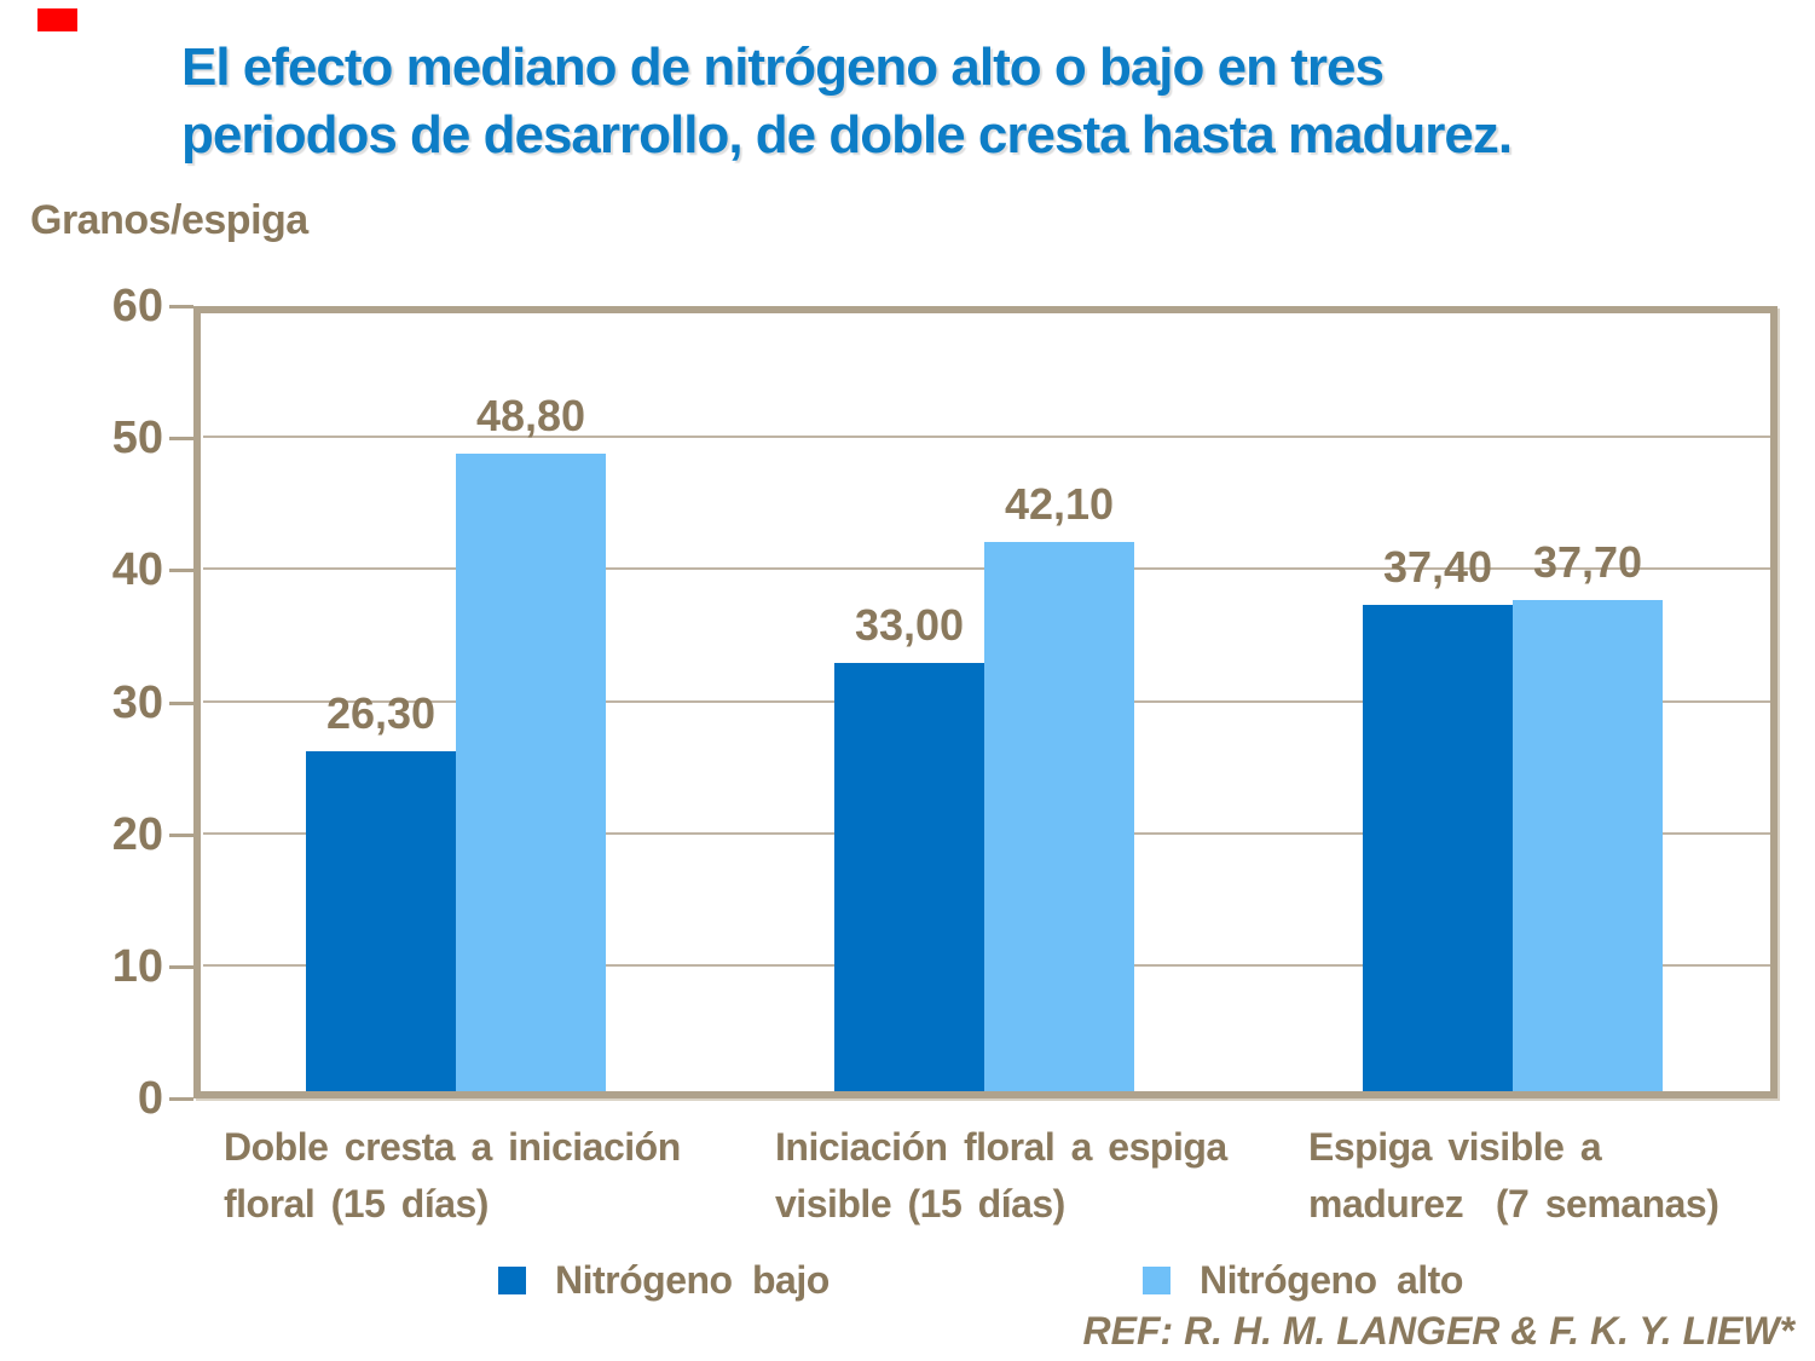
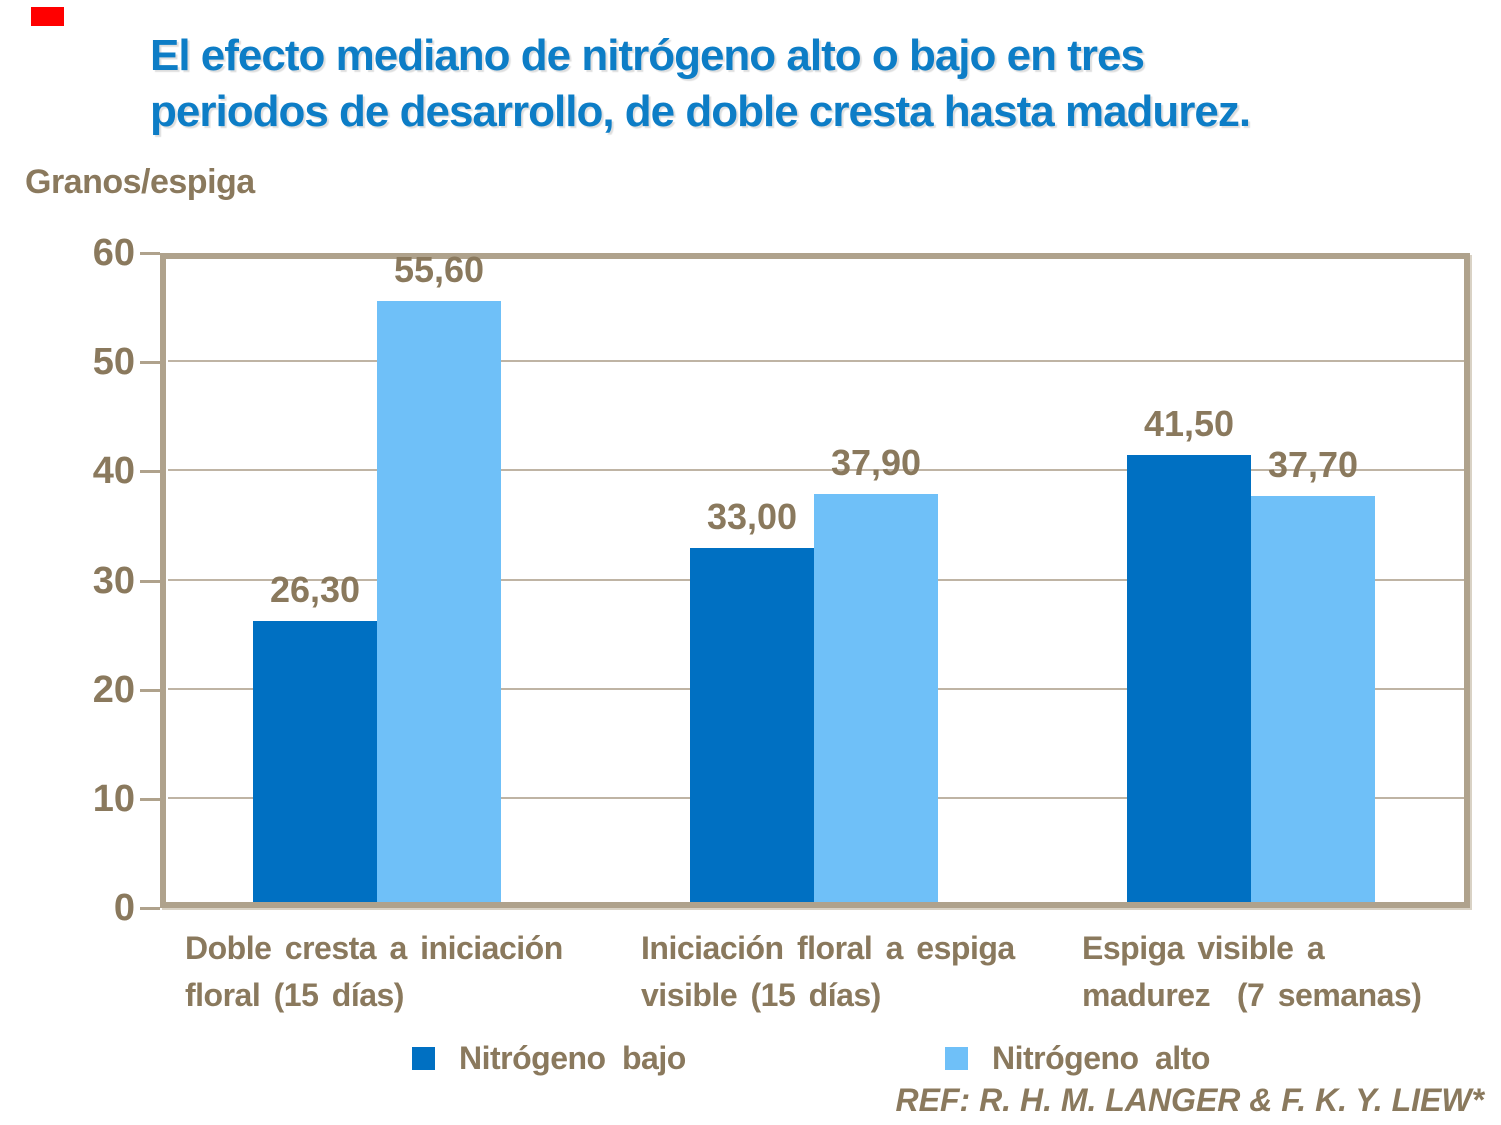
Nitrógeno alto/Doble cresta a iniciación floral (15 días): 48,80 -> 55,60
Nitrógeno alto/Iniciación floral a espiga visible (15 días): 42,10 -> 37,90
Nitrógeno bajo/Espiga visible a madurez (7 semanas): 37,40 -> 41,50
